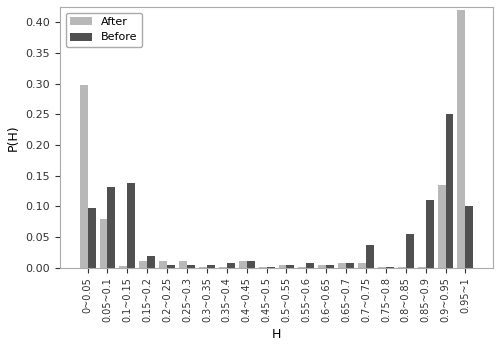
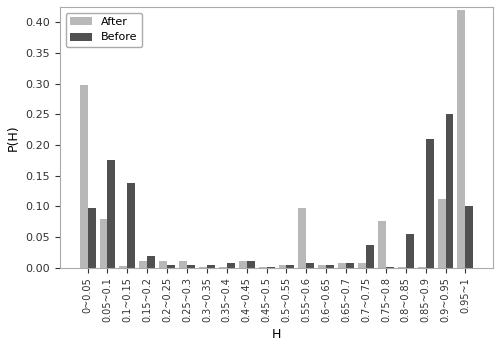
Before/0.05~0.1: 0.132 -> 0.176
After/0.55~0.6: 0.001 -> 0.098
After/0.75~0.8: 0.001 -> 0.076
Before/0.85~0.9: 0.110 -> 0.210
After/0.9~0.95: 0.135 -> 0.112
